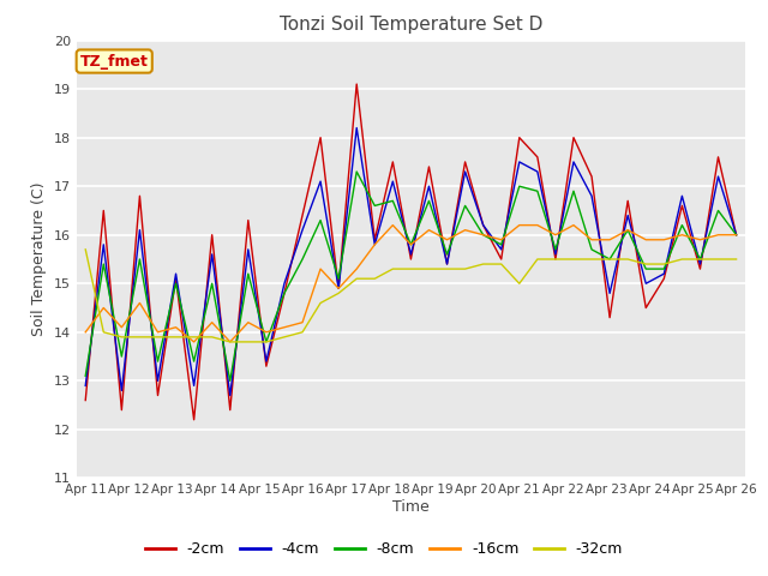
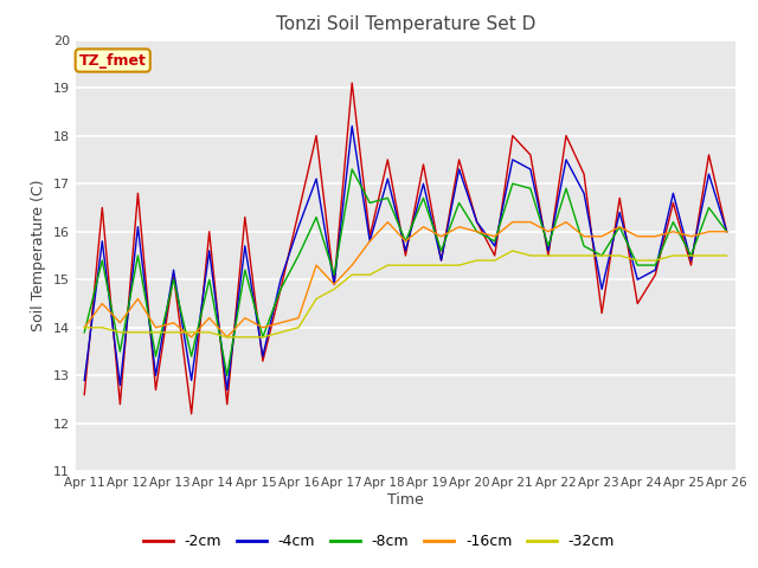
-8cm/Apr 11: 13.1 -> 13.9
-32cm/Apr 11: 15.7 -> 14.0
-32cm/Apr 21: 15.0 -> 15.6
